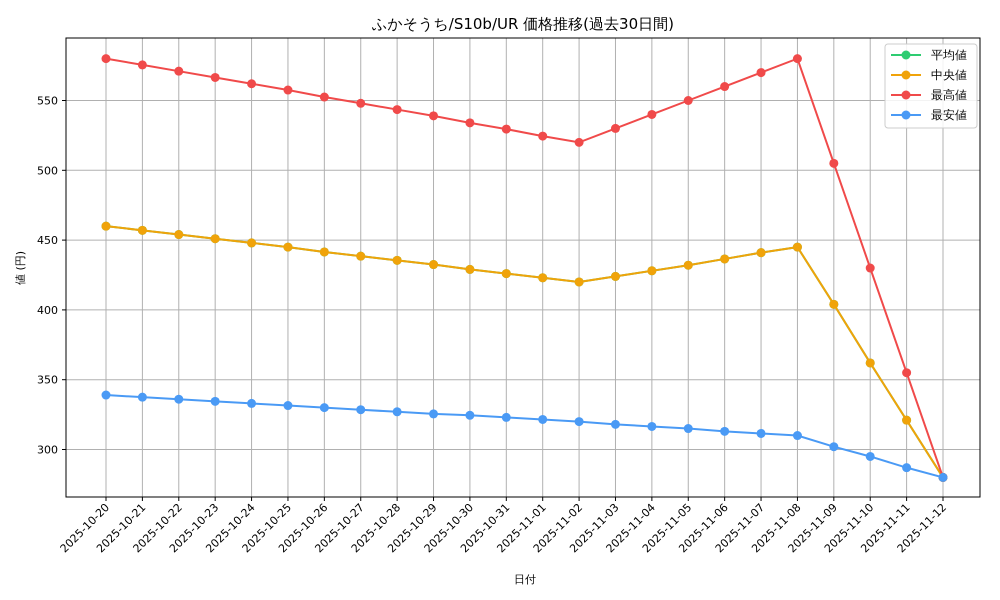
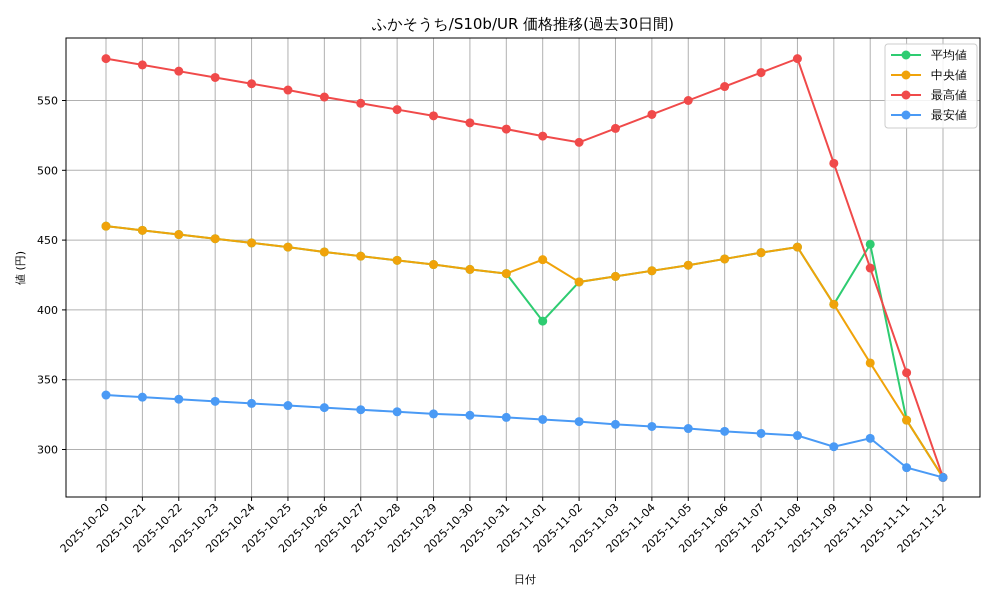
平均値/2025-11-01: 423 -> 392
中央値/2025-11-01: 423 -> 436
平均値/2025-11-10: 362 -> 447
最安値/2025-11-10: 295 -> 308
